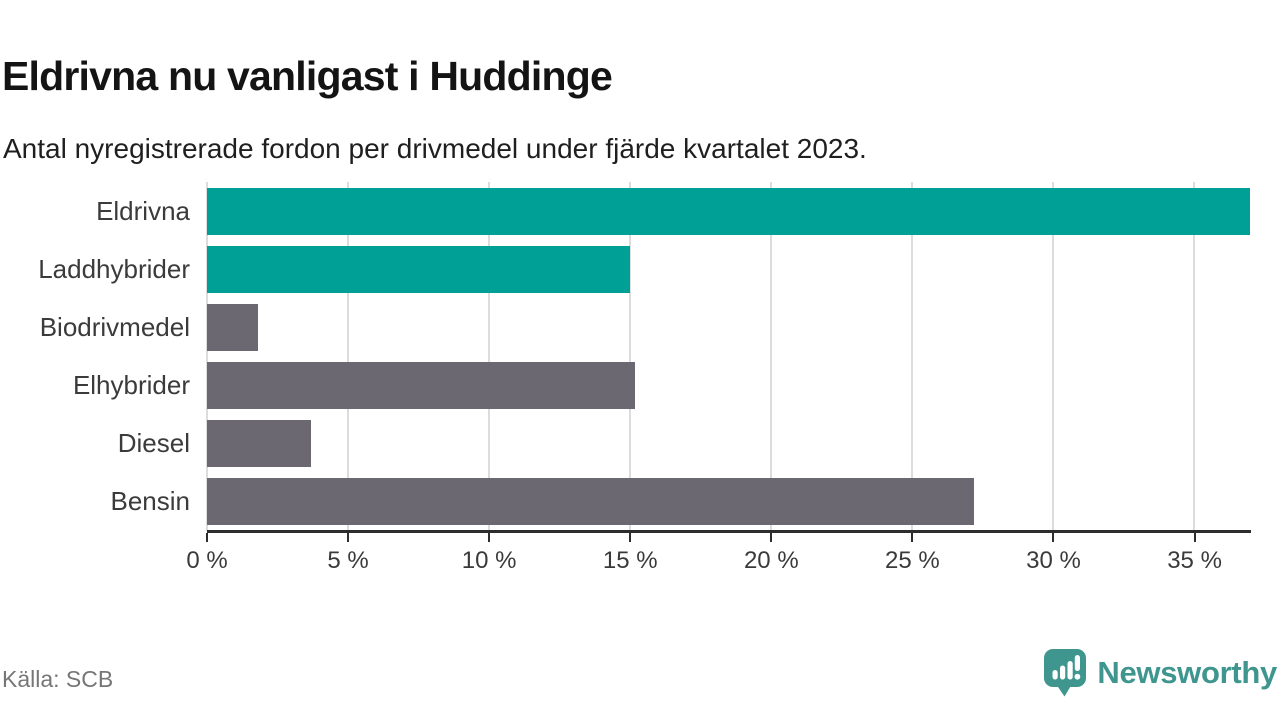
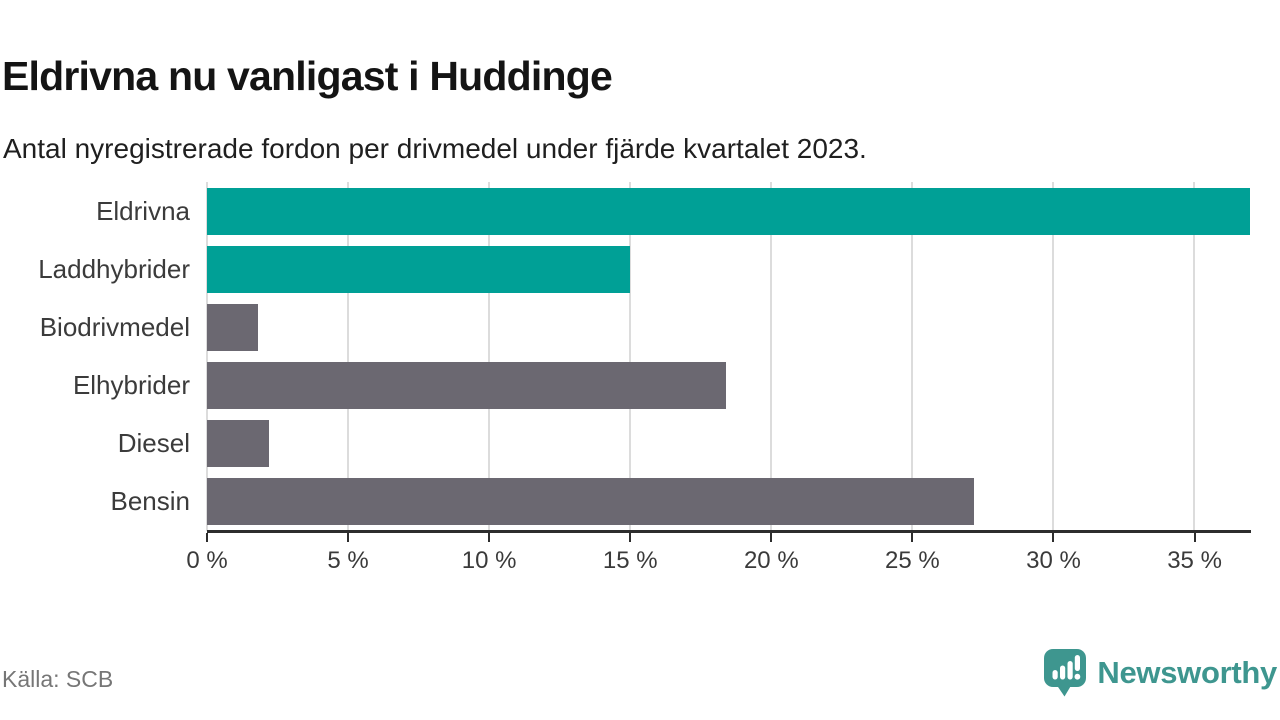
Elhybrider: 15.2% -> 18.4%
Diesel: 3.7% -> 2.2%
